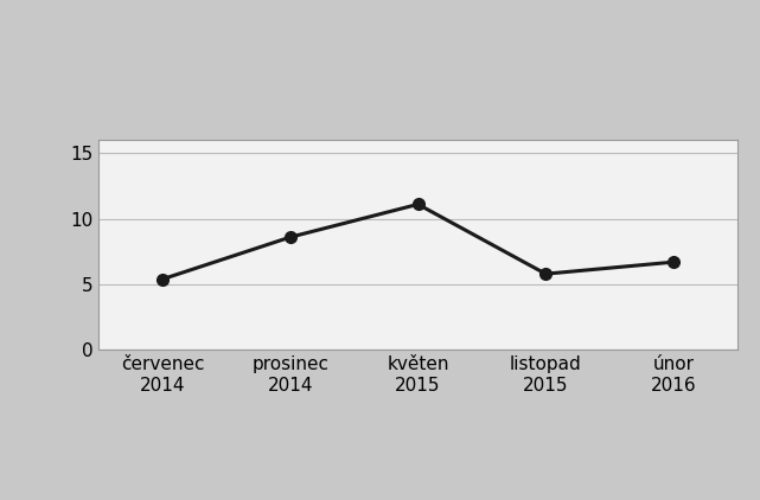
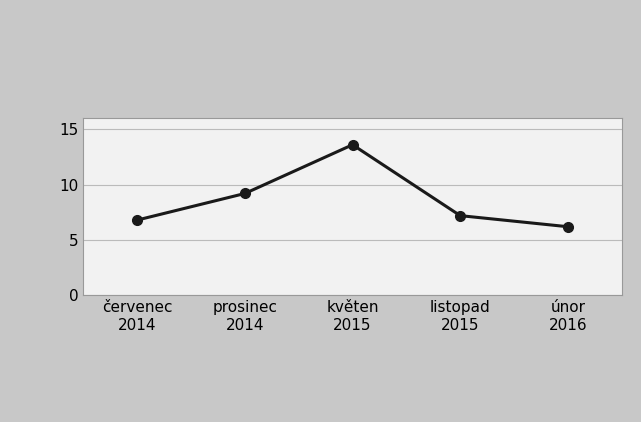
červenec 2014: 5.4 -> 6.8
prosinec 2014: 8.6 -> 9.2
květen 2015: 11.1 -> 13.6
listopad 2015: 5.8 -> 7.2
únor 2016: 6.7 -> 6.2
